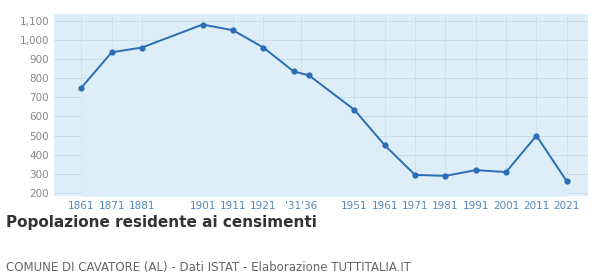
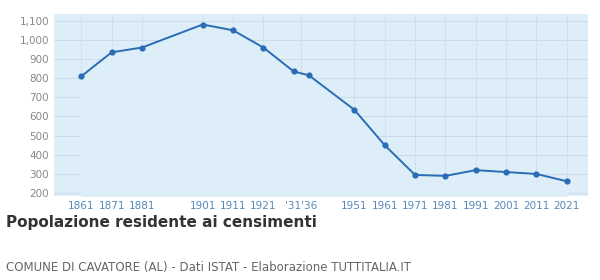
1861: 750 -> 810
2011: 500 -> 300
